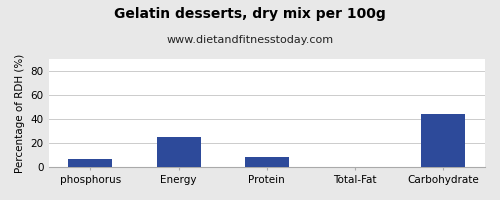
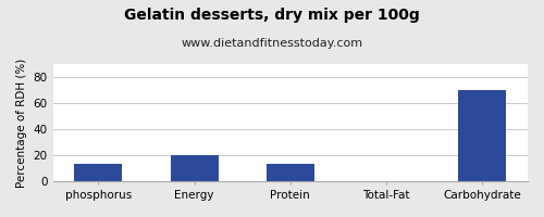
phosphorus: 7 -> 14
Energy: 25 -> 20
Protein: 9 -> 14
Carbohydrate: 44 -> 70
